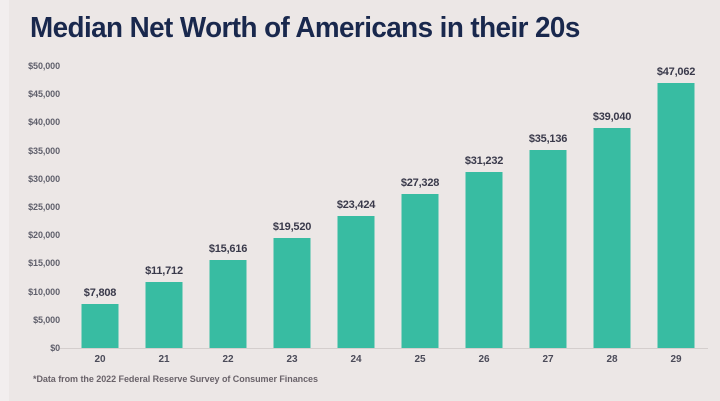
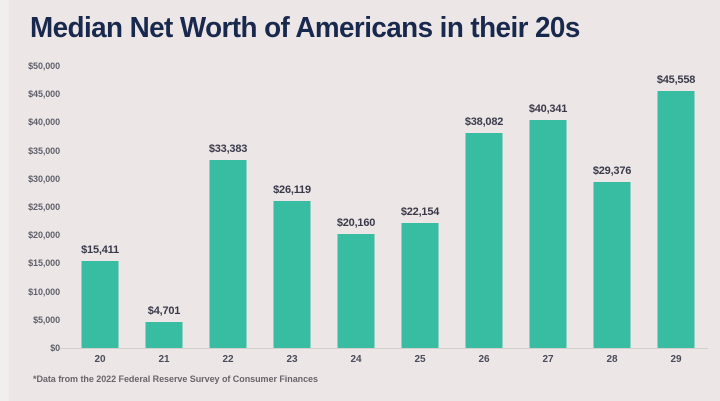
20: $7,808 -> $15,411
21: $11,712 -> $4,701
22: $15,616 -> $33,383
23: $19,520 -> $26,119
24: $23,424 -> $20,160
25: $27,328 -> $22,154
26: $31,232 -> $38,082
27: $35,136 -> $40,341
28: $39,040 -> $29,376
29: $47,062 -> $45,558
